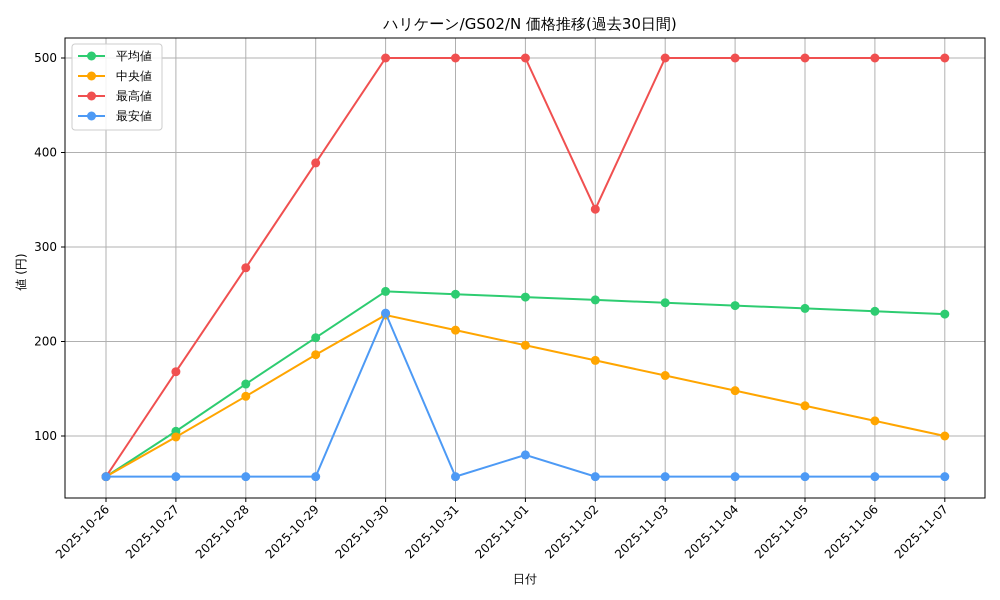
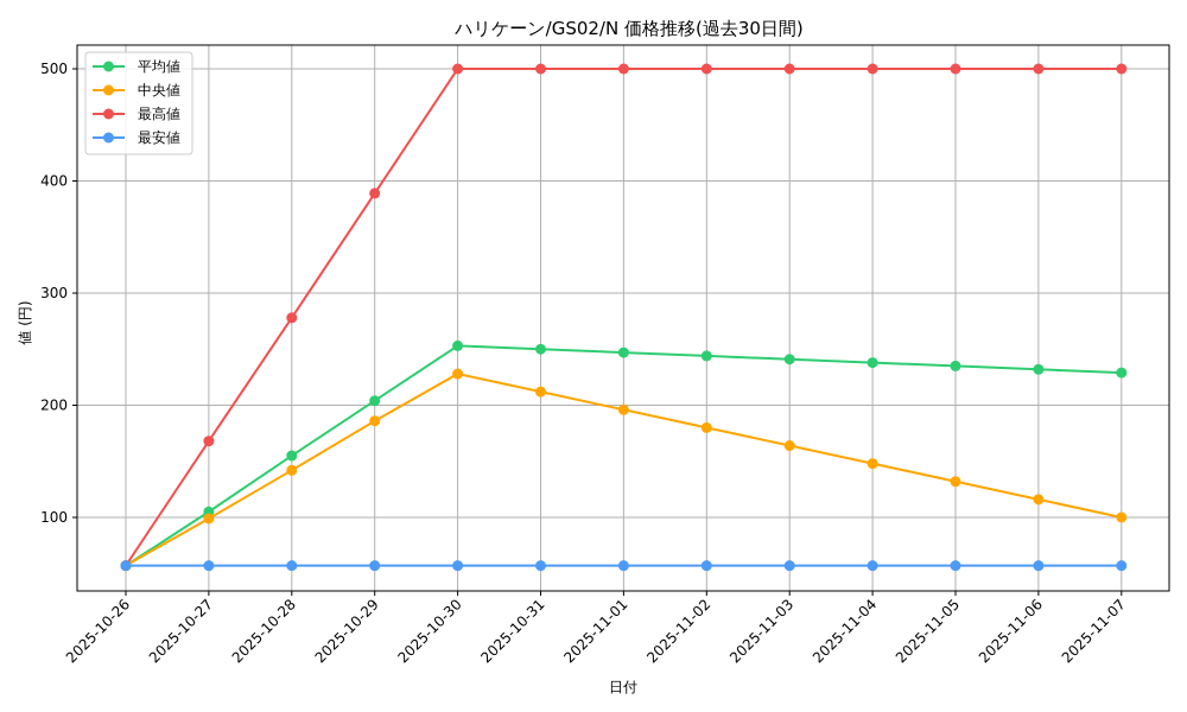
最安値/2025-10-30: 230 -> 60
最安値/2025-11-01: 80 -> 60
最高値/2025-11-02: 340 -> 500
